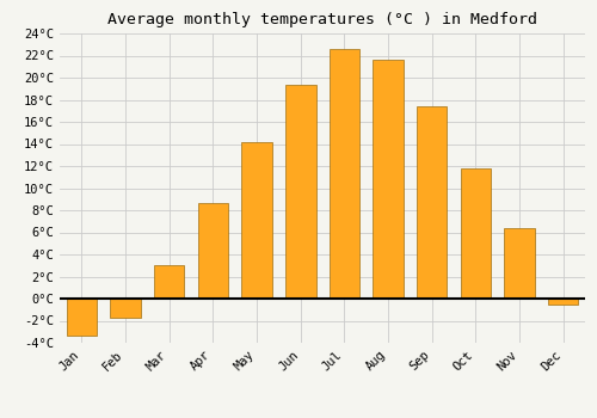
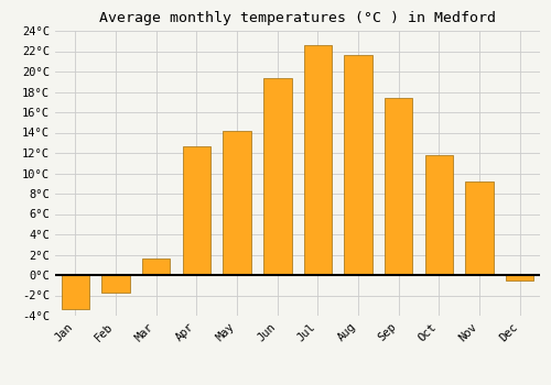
Mar: 3.0°C -> 1.6°C
Apr: 8.6°C -> 12.6°C
Nov: 6.4°C -> 9.2°C
